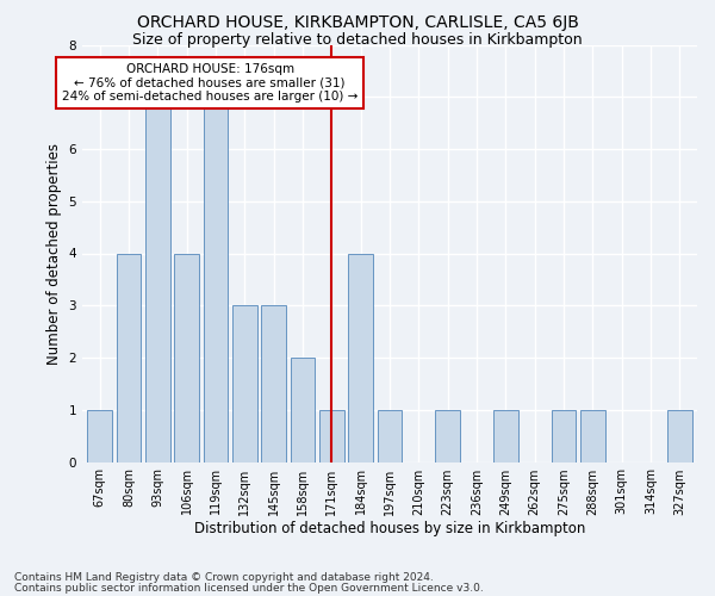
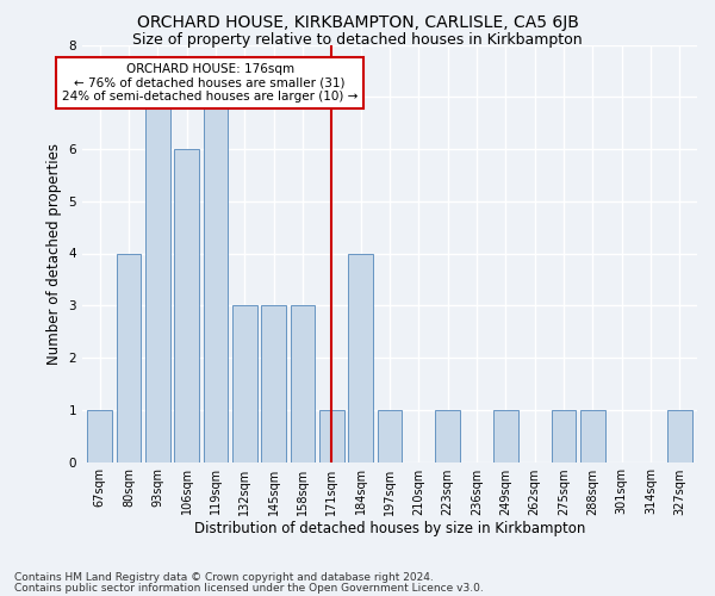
106sqm: 4 -> 6
158sqm: 2 -> 3
